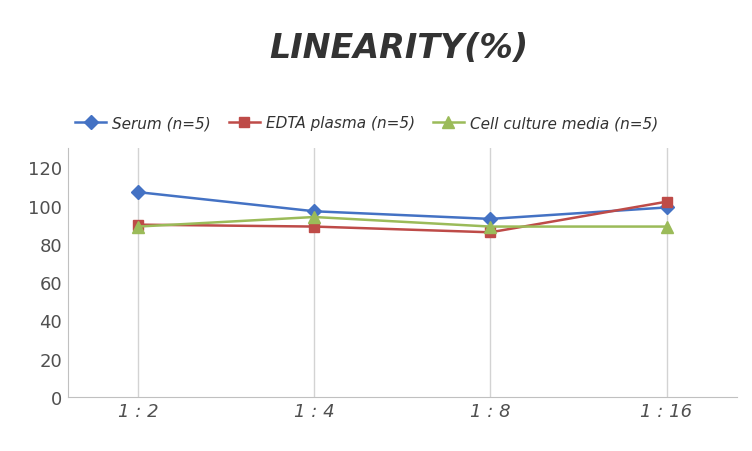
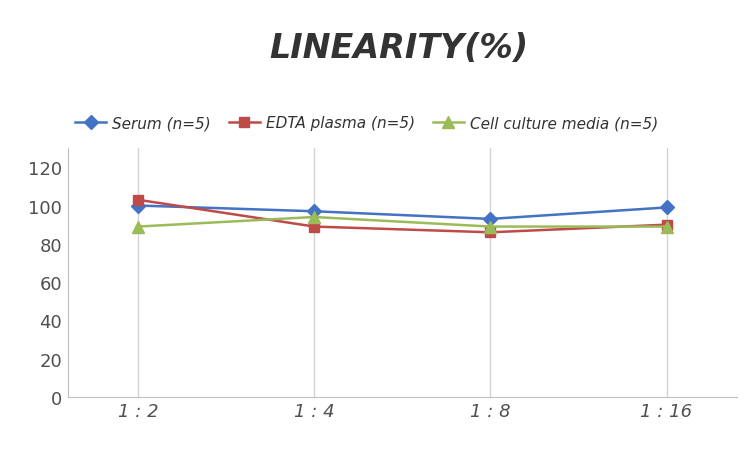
Serum (n=5)/1 : 2: 107 -> 100
EDTA plasma (n=5)/1 : 2: 90 -> 103
EDTA plasma (n=5)/1 : 16: 102 -> 90
